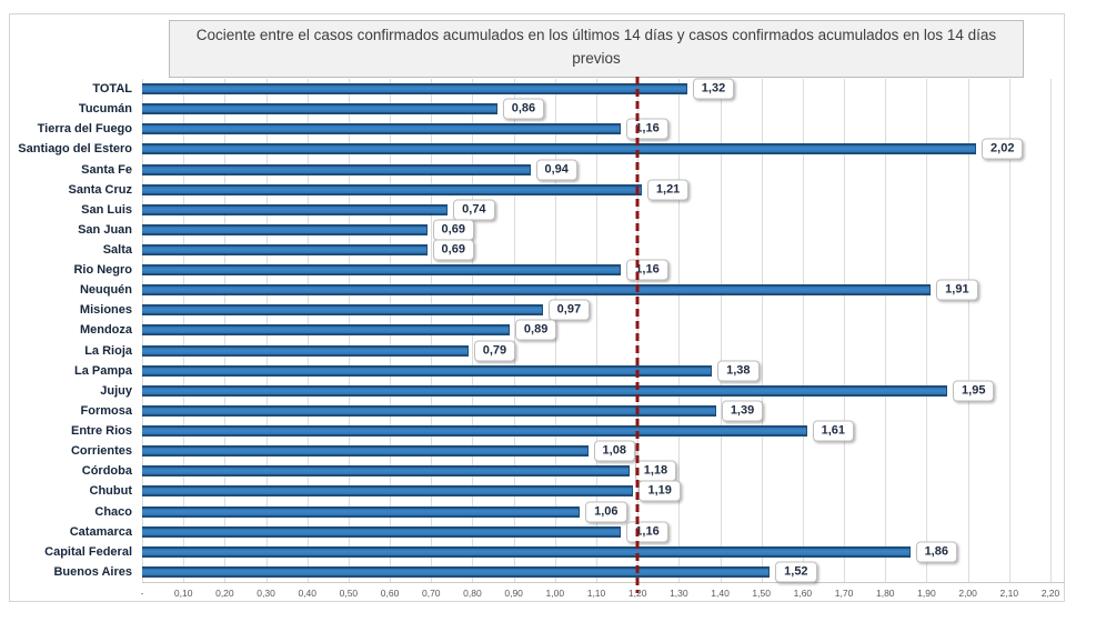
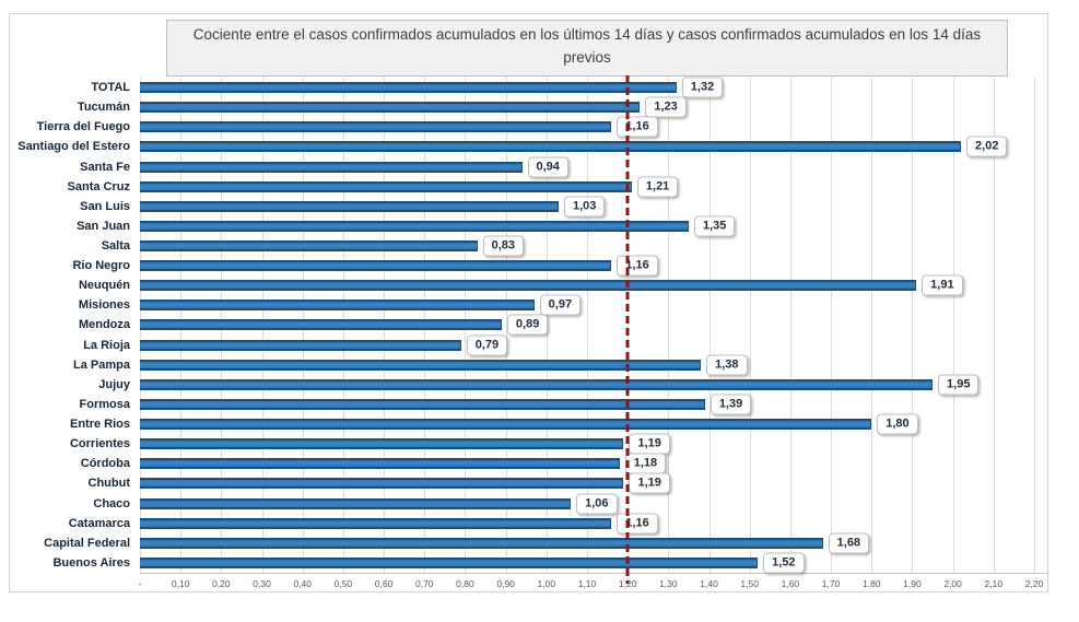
Tucumán: 0,86 -> 1,23
San Luis: 0,74 -> 1,03
San Juan: 0,69 -> 1,35
Salta: 0,69 -> 0,83
Entre Rios: 1,61 -> 1,80
Corrientes: 1,08 -> 1,19
Capital Federal: 1,86 -> 1,68
